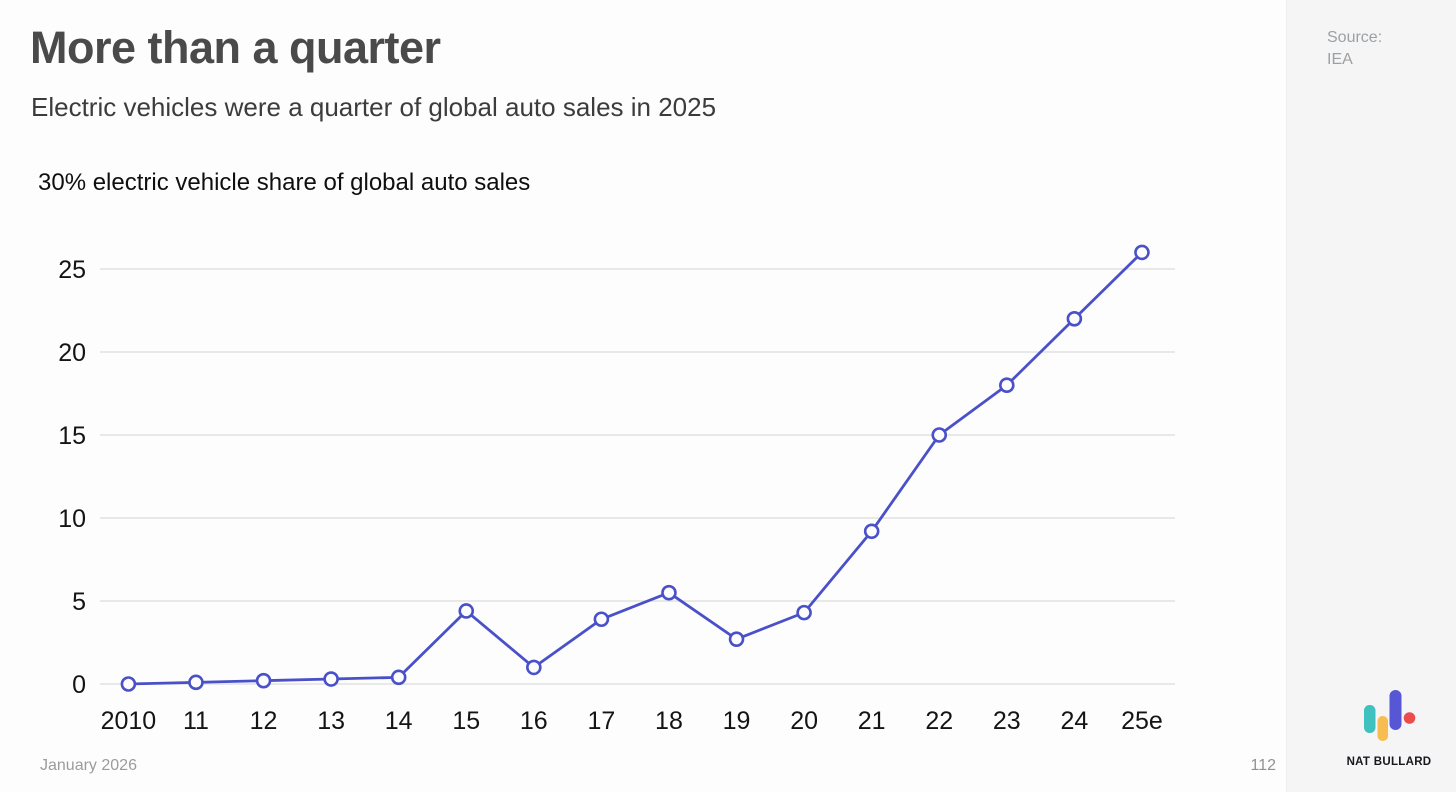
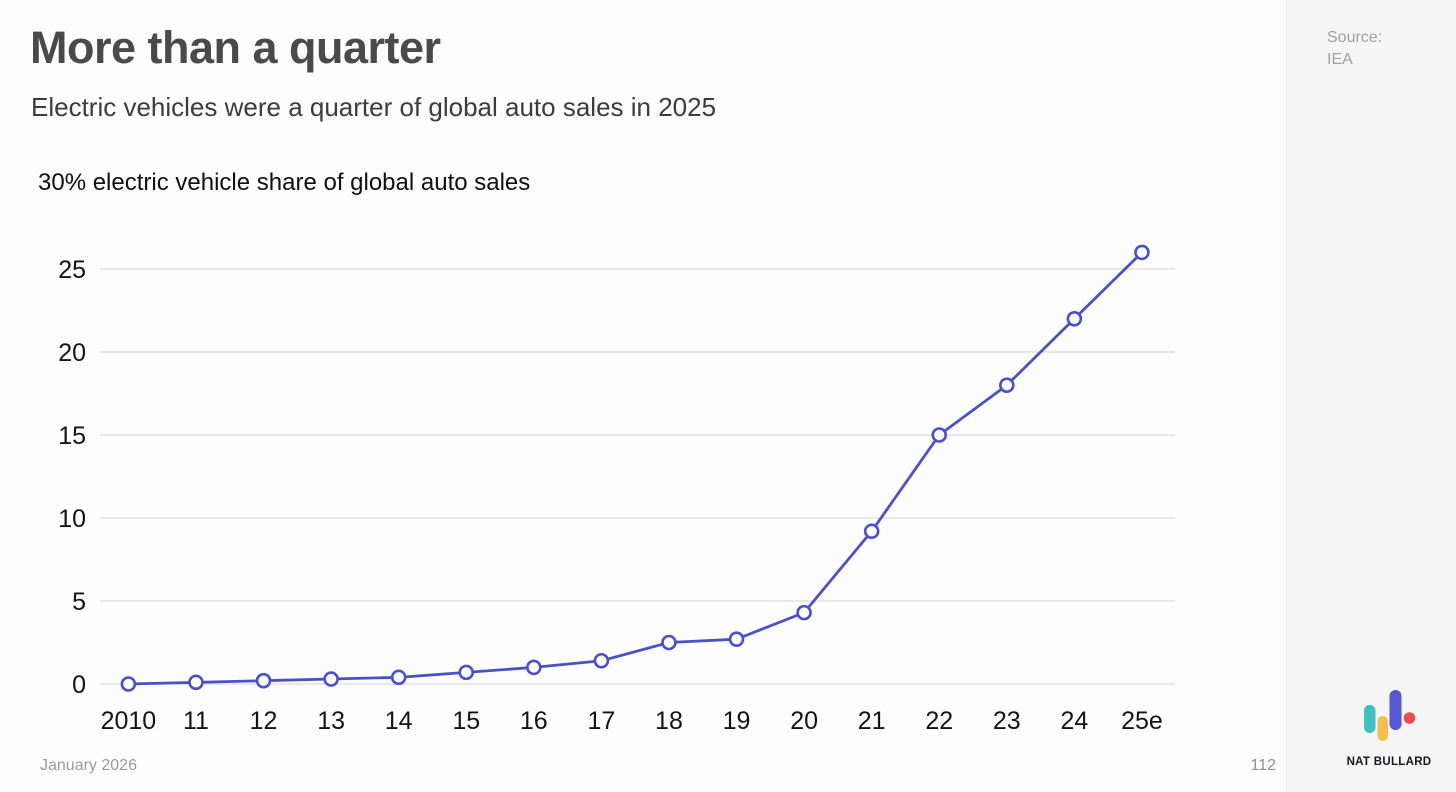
15: 4.4 -> 0.7
17: 3.9 -> 1.4
18: 5.5 -> 2.5
